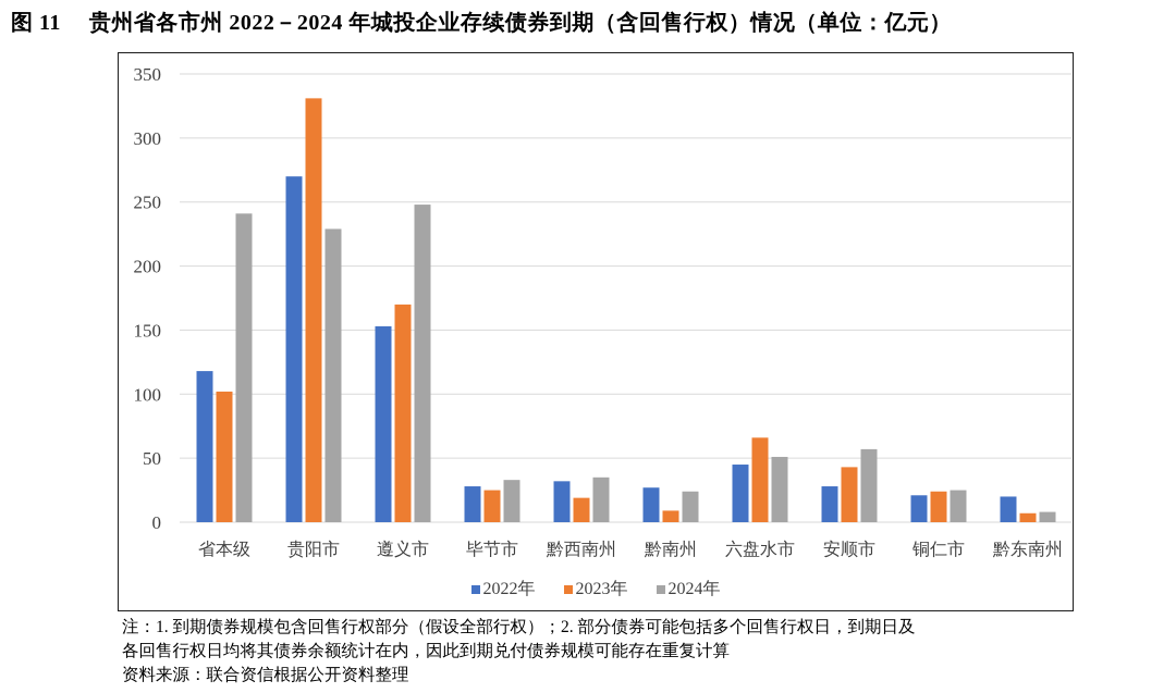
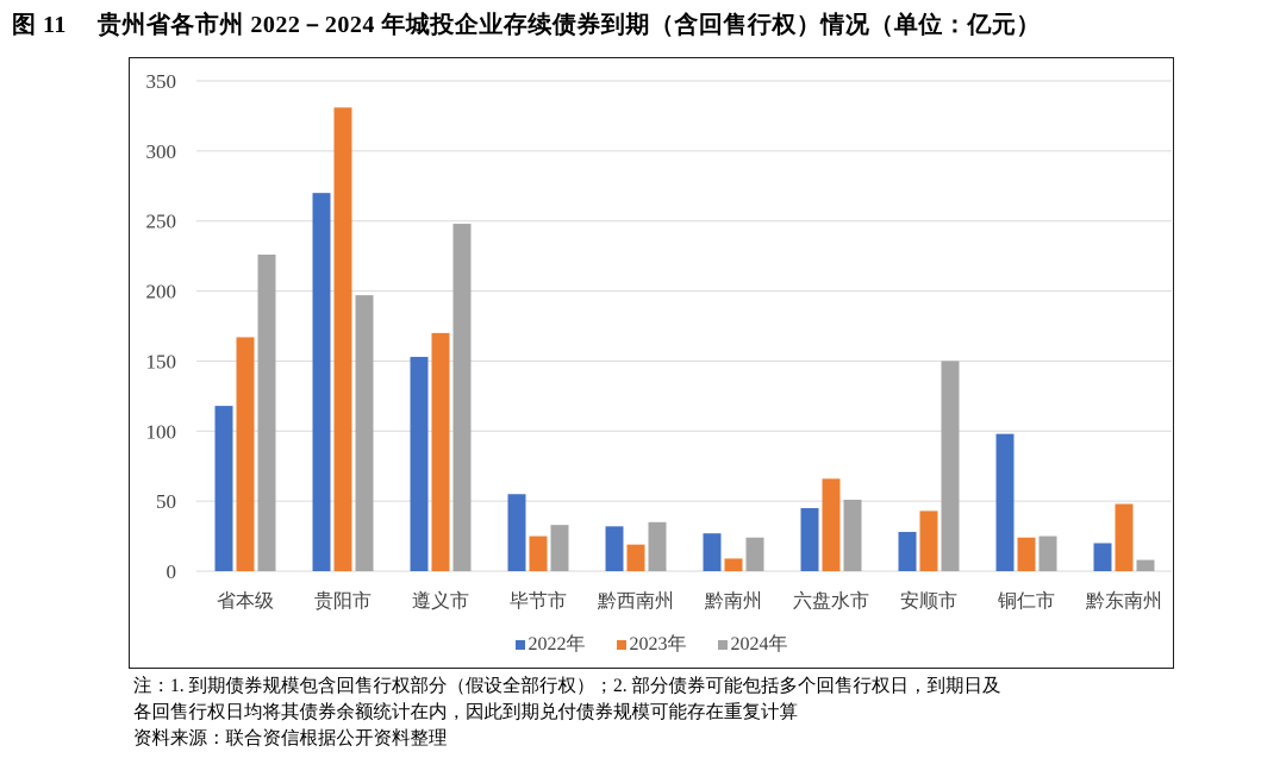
2023年/省本级: 102 -> 167
2024年/省本级: 241 -> 226
2024年/贵阳市: 229 -> 197
2022年/毕节市: 28 -> 55
2024年/安顺市: 57 -> 150
2022年/铜仁市: 21 -> 98
2023年/黔东南州: 7 -> 48
